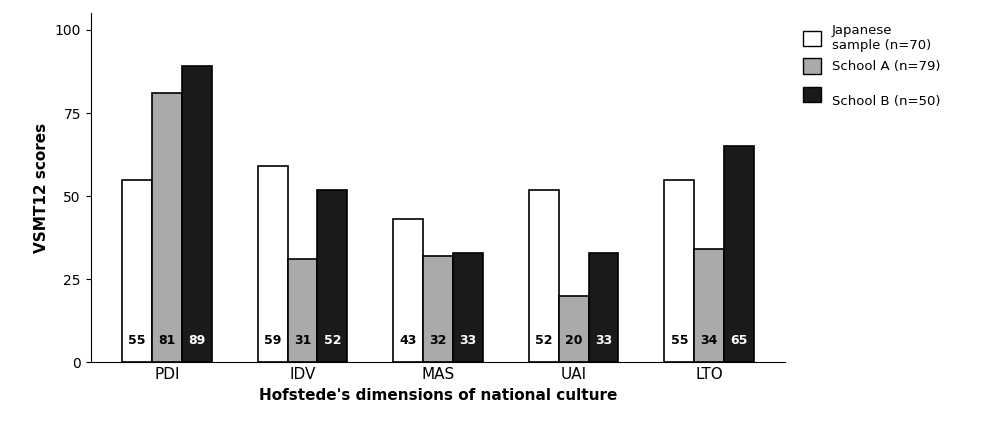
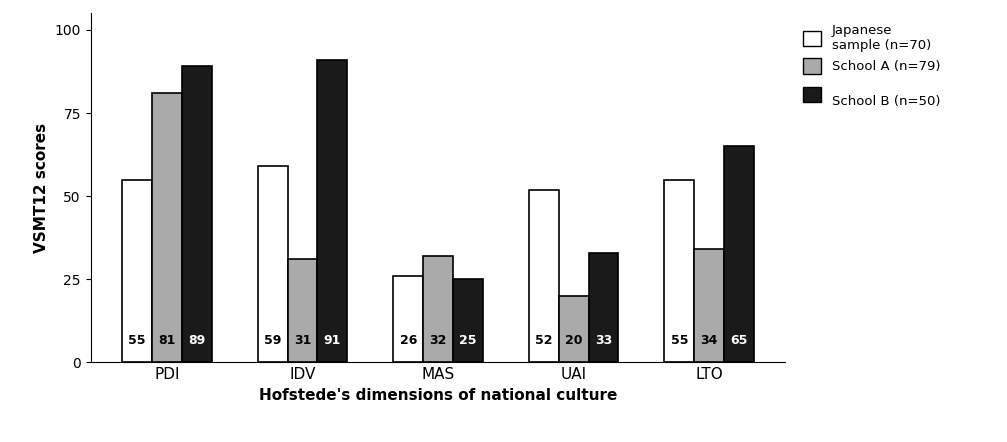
School B (n=50)/IDV: 52 -> 91
Japanese sample (n=70)/MAS: 43 -> 26
School B (n=50)/MAS: 33 -> 25
